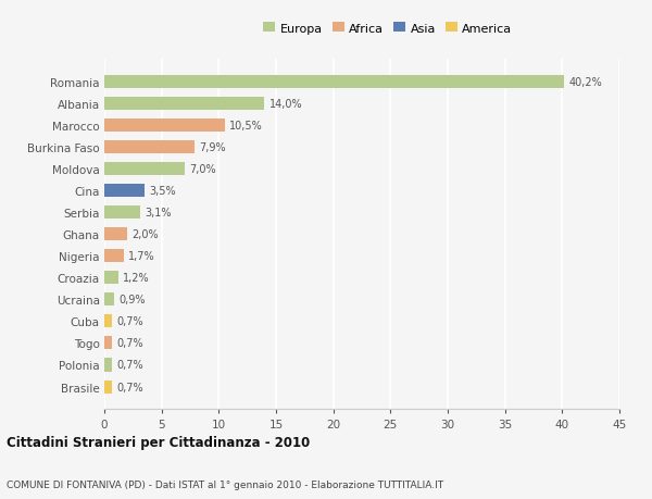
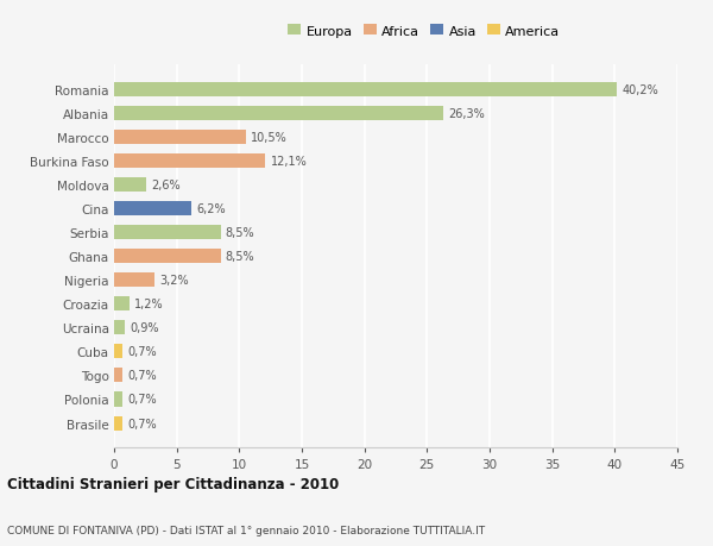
Albania: 14,0% -> 26,3%
Burkina Faso: 7,9% -> 12,1%
Moldova: 7,0% -> 2,6%
Cina: 3,5% -> 6,2%
Serbia: 3,1% -> 8,5%
Ghana: 2,0% -> 8,5%
Nigeria: 1,7% -> 3,2%
